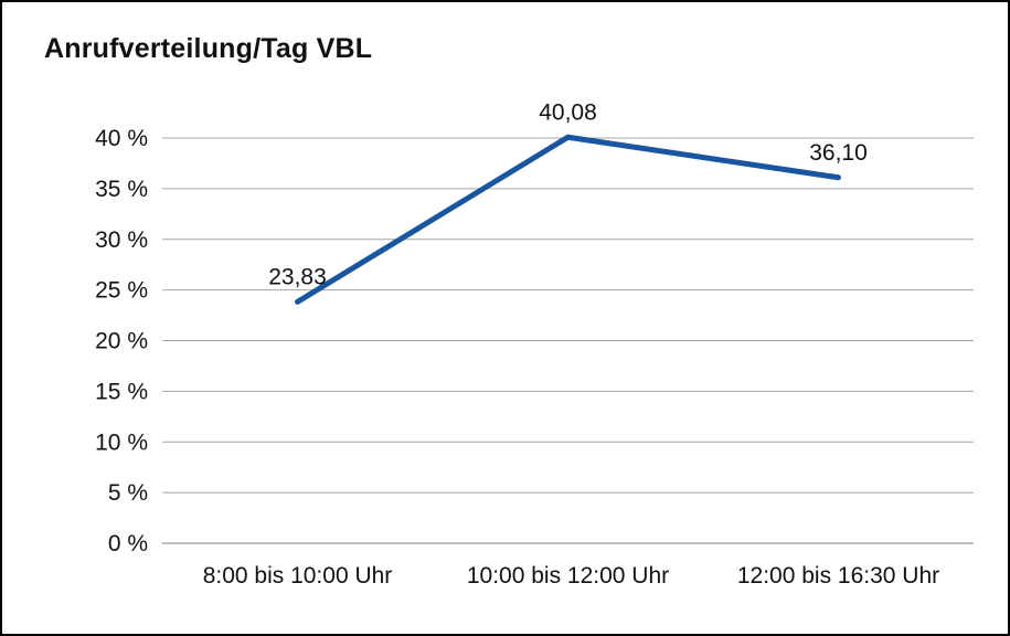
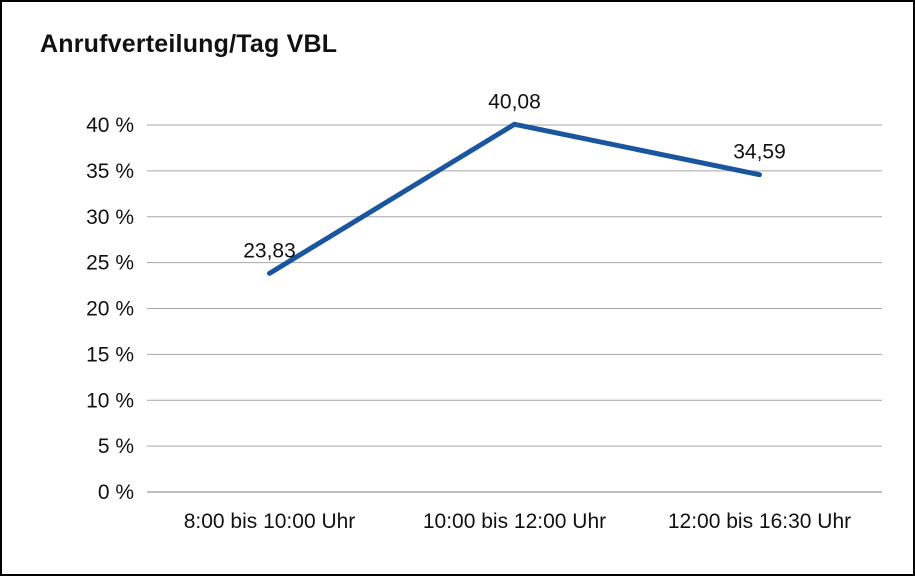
12:00 bis 16:30 Uhr: 36,10 -> 34,59
